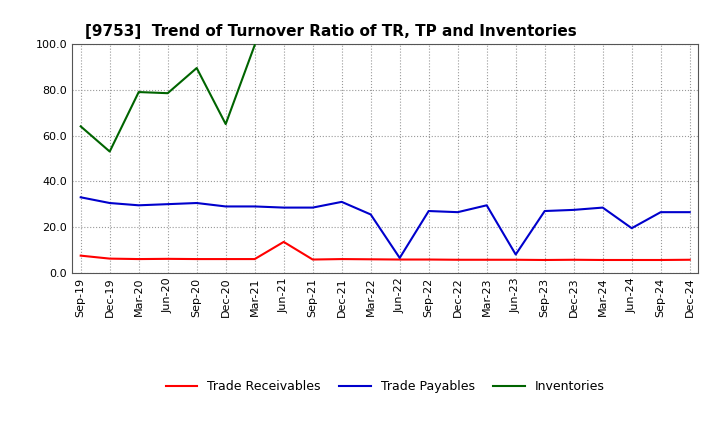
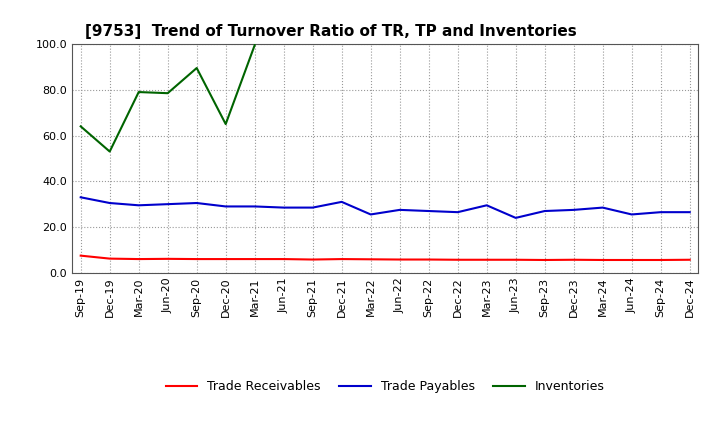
Trade Receivables/Jun-21: 13.5 -> 6.0
Trade Payables/Jun-22: 6.5 -> 27.5
Trade Payables/Jun-23: 8.0 -> 24.0
Trade Payables/Jun-24: 19.5 -> 25.5
